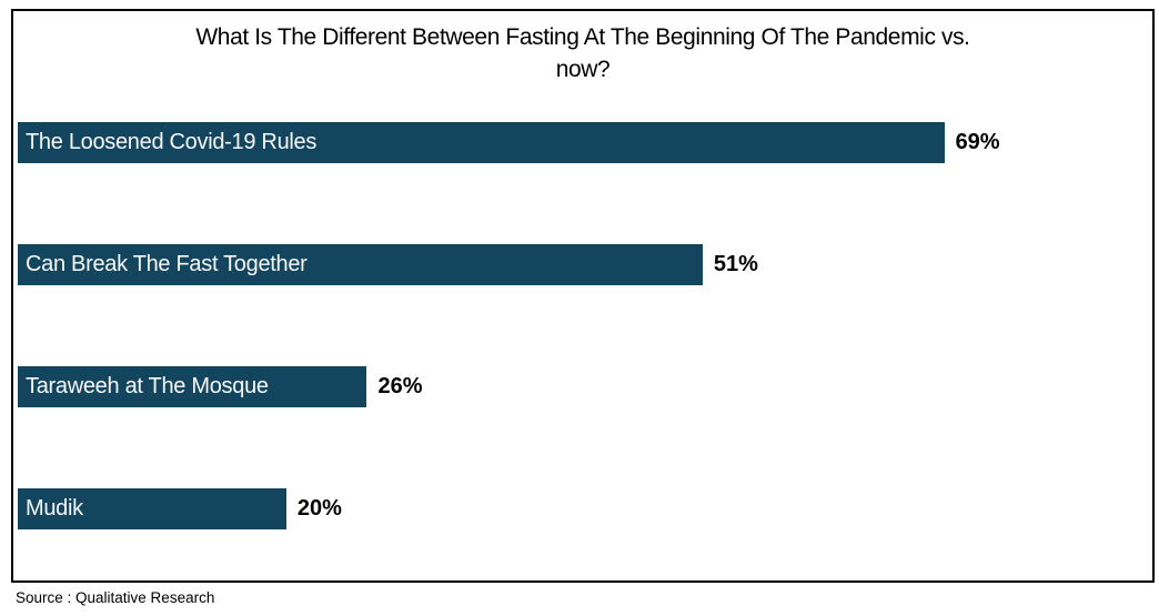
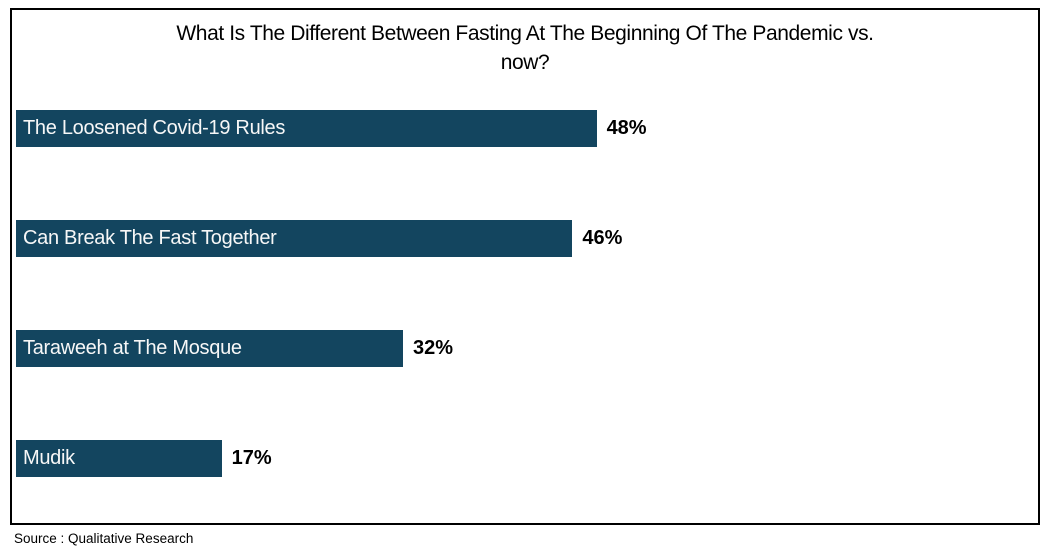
The Loosened Covid-19 Rules: 69% -> 48%
Can Break The Fast Together: 51% -> 46%
Taraweeh at The Mosque: 26% -> 32%
Mudik: 20% -> 17%
